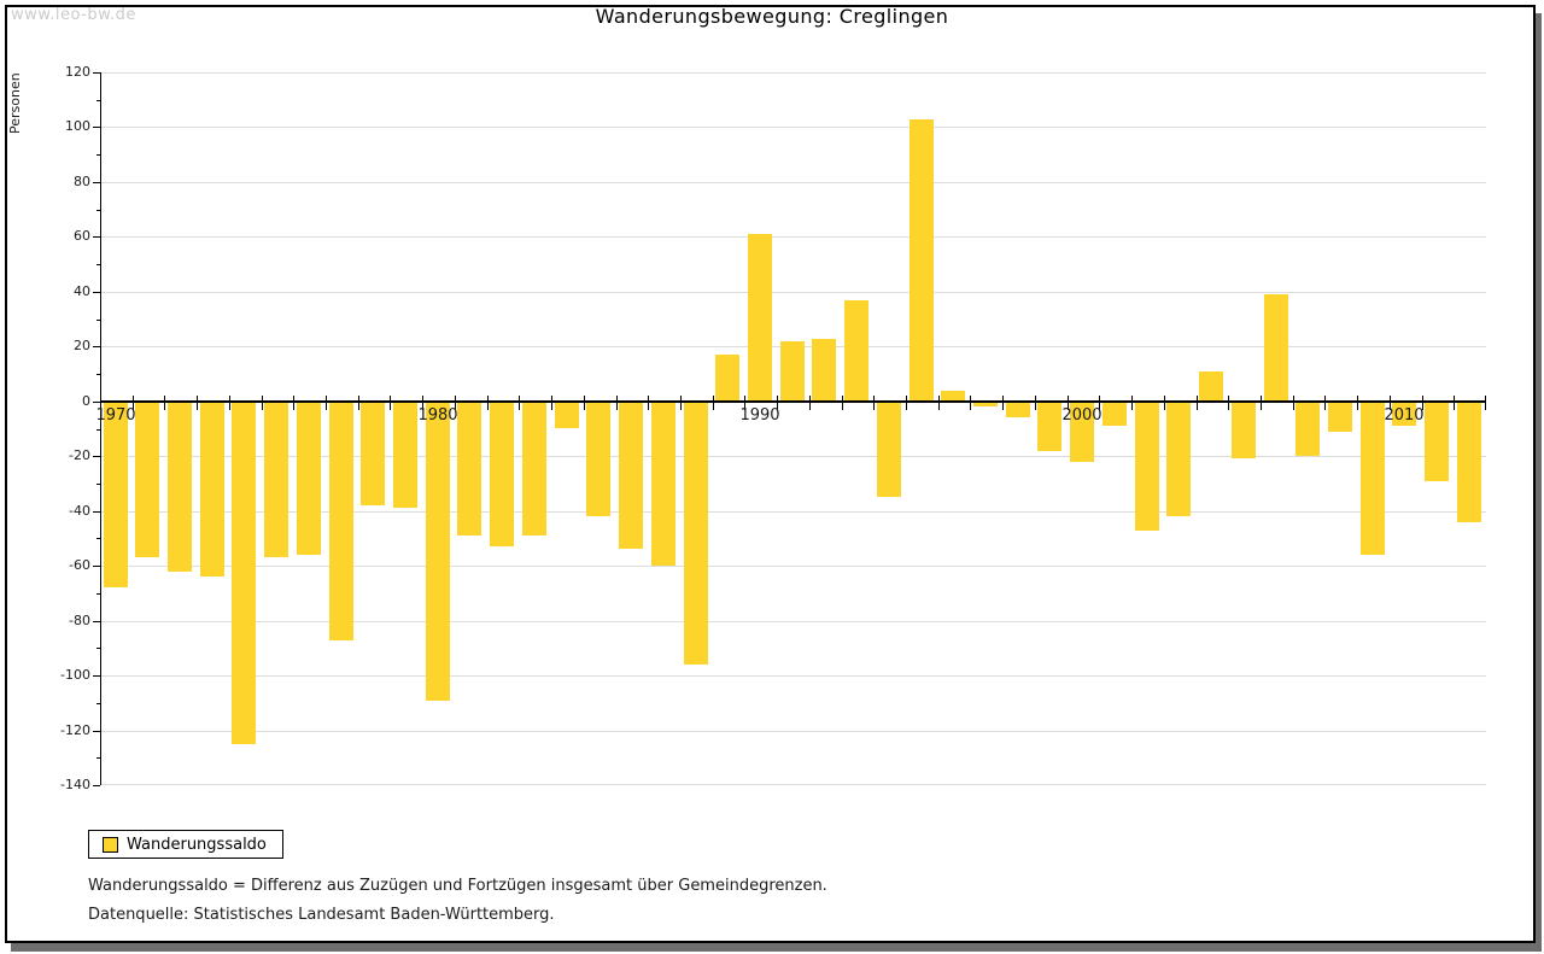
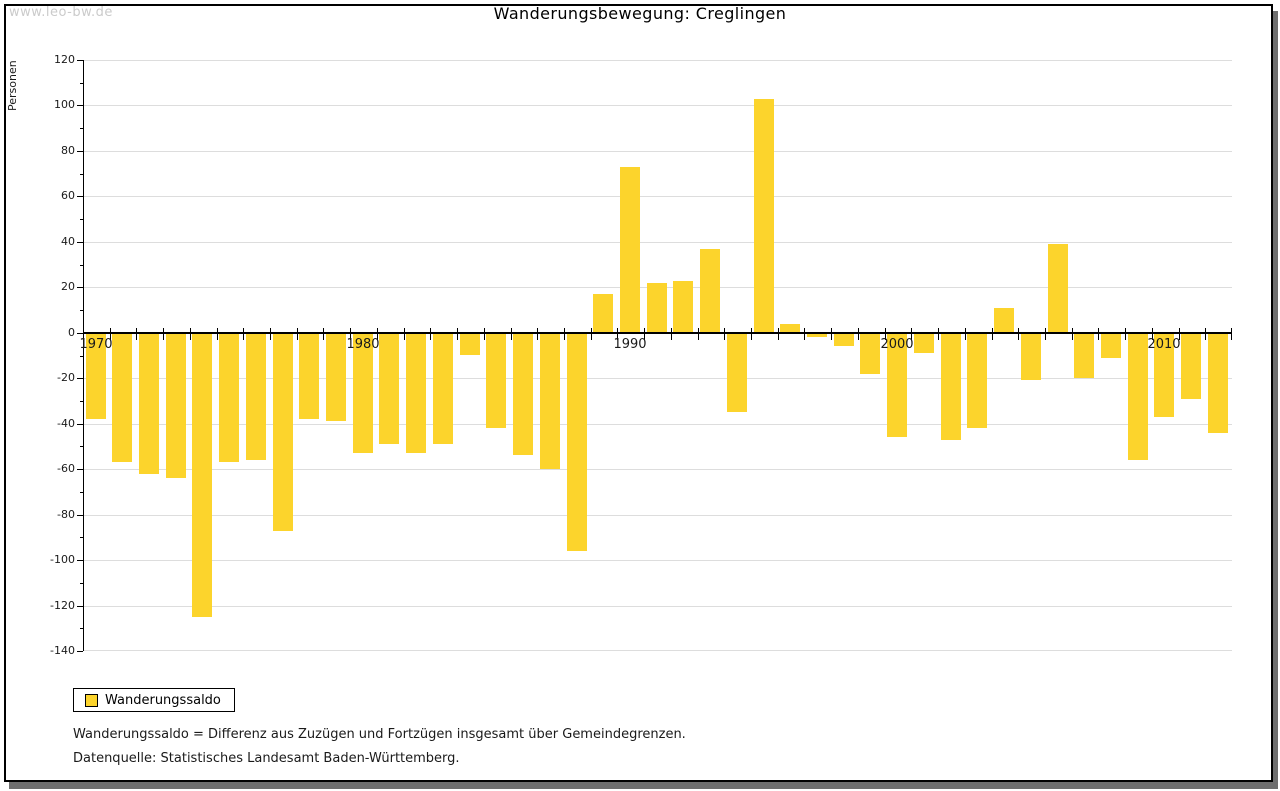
1970: -68 -> -38
1980: -109 -> -53
1990: 61 -> 73
2000: -22 -> -46
2010: -9 -> -37
